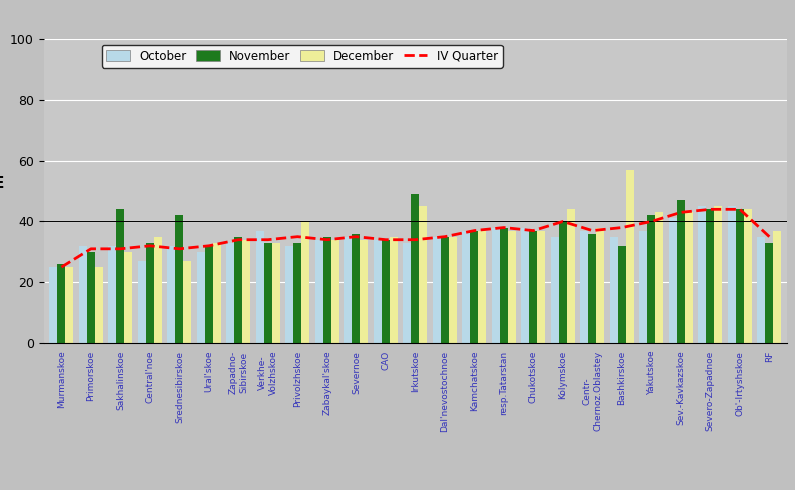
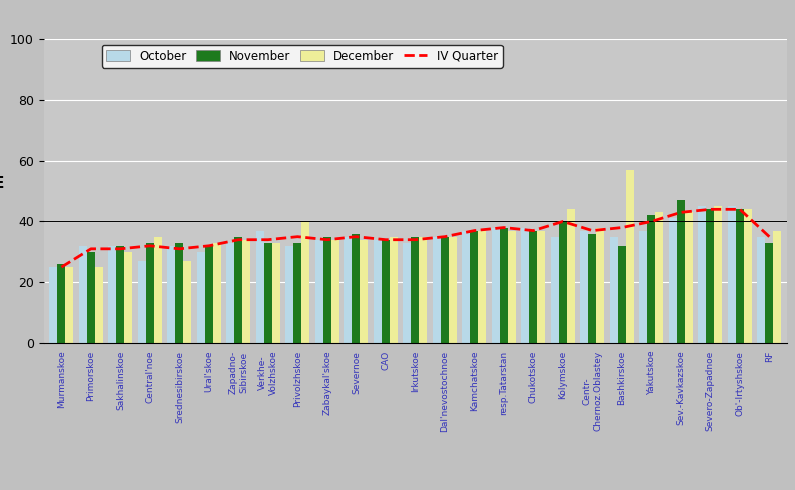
November/Sakhalinskoe: 44 -> 32
November/Srednesibirskoe: 42 -> 33
November/Irkutskoe: 49 -> 35
December/Irkutskoe: 45 -> 35
